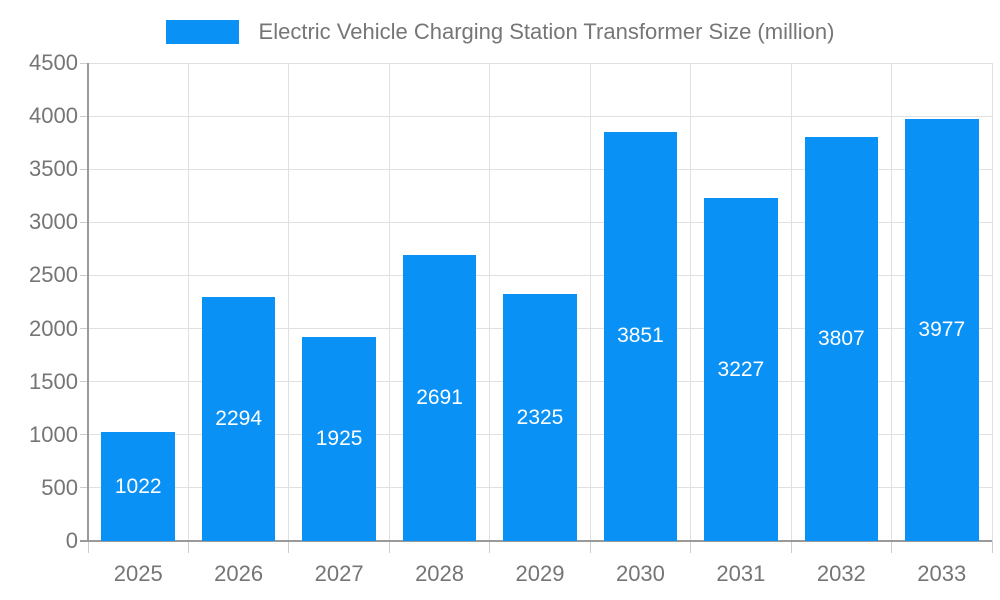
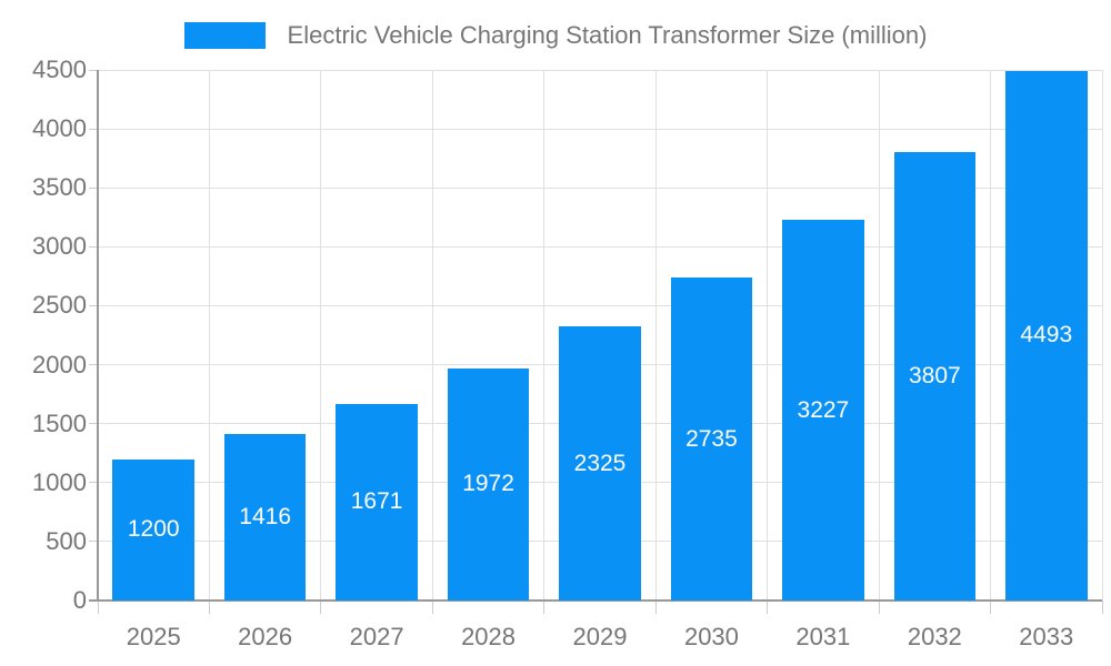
2025: 1022 -> 1200
2026: 2294 -> 1416
2027: 1925 -> 1671
2028: 2691 -> 1972
2030: 3851 -> 2735
2033: 3977 -> 4493
